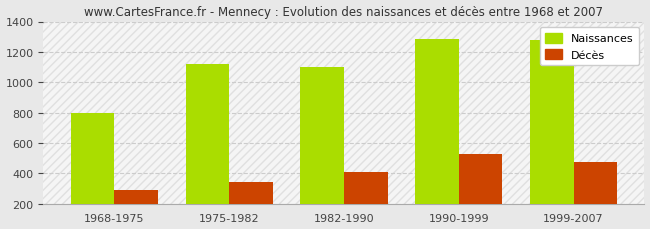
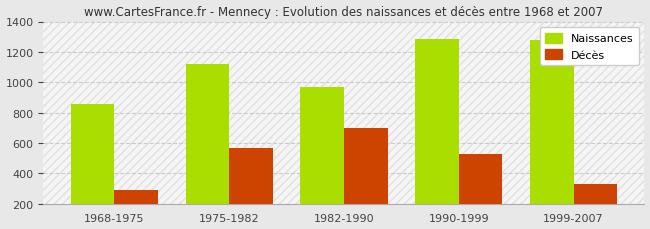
Naissances/1968-1975: 800 -> 860
Décès/1975-1982: 340 -> 570
Naissances/1982-1990: 1100 -> 970
Décès/1982-1990: 410 -> 700
Décès/1999-2007: 480 -> 330
